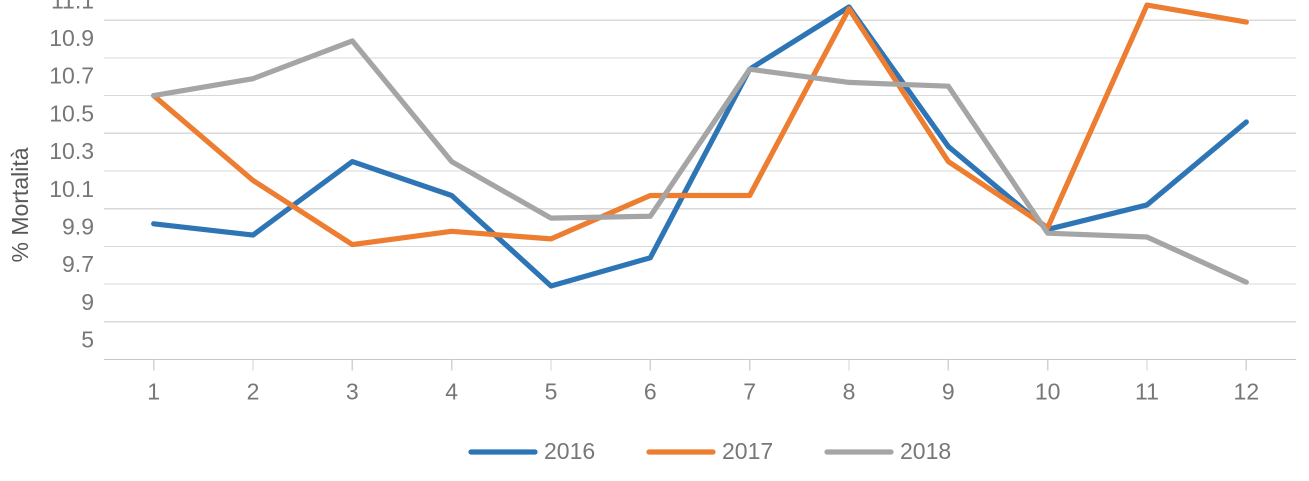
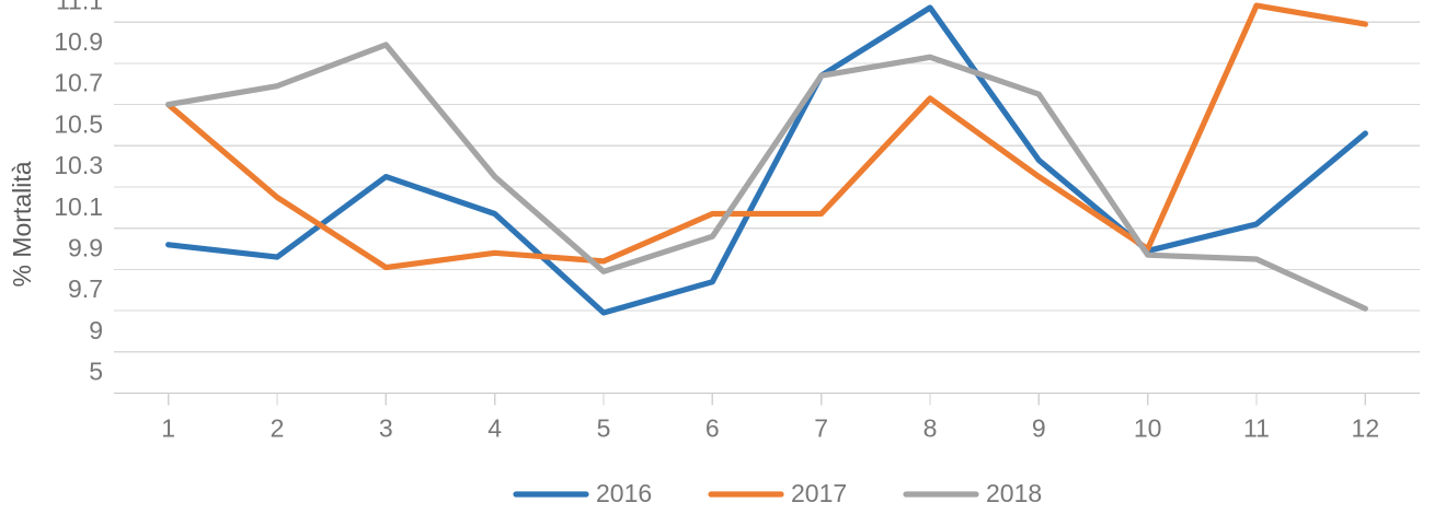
2018/5: 10.05 -> 9.89
2017/8: 11.16 -> 10.73
2018/8: 10.77 -> 10.93
